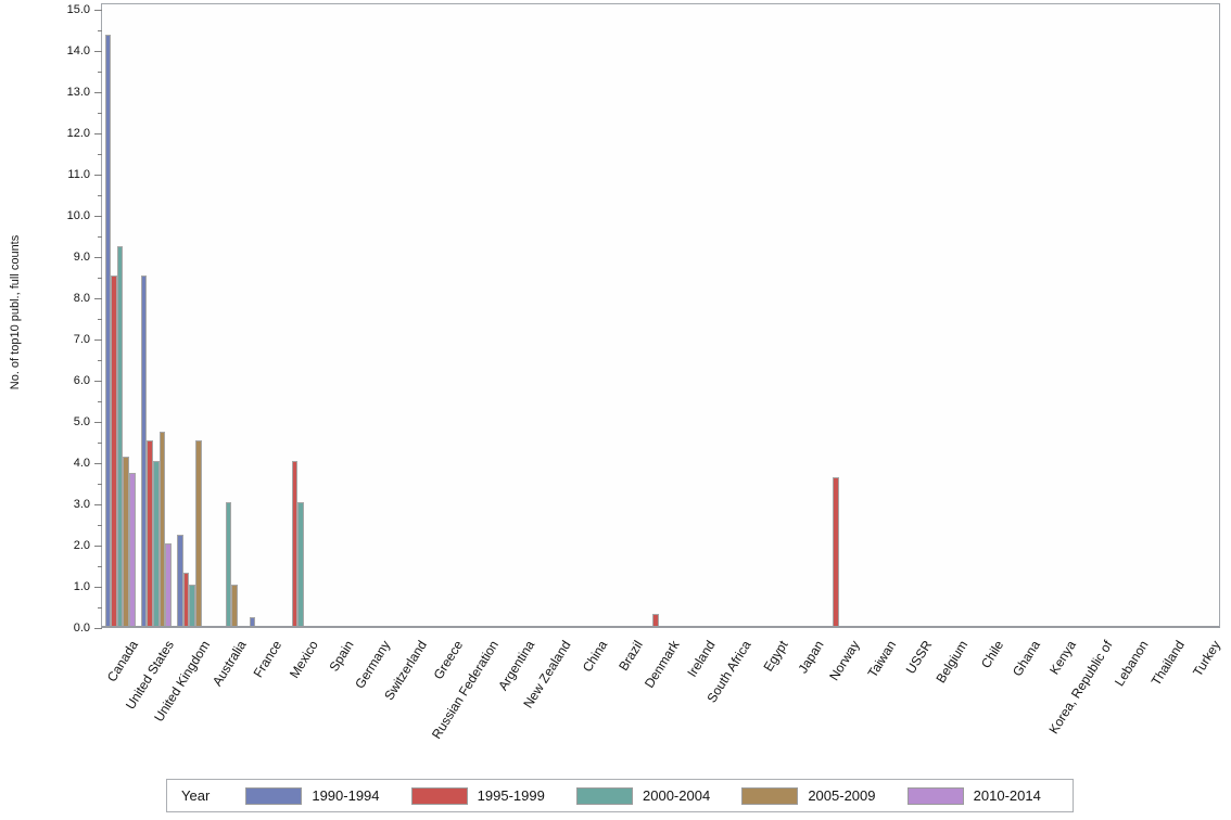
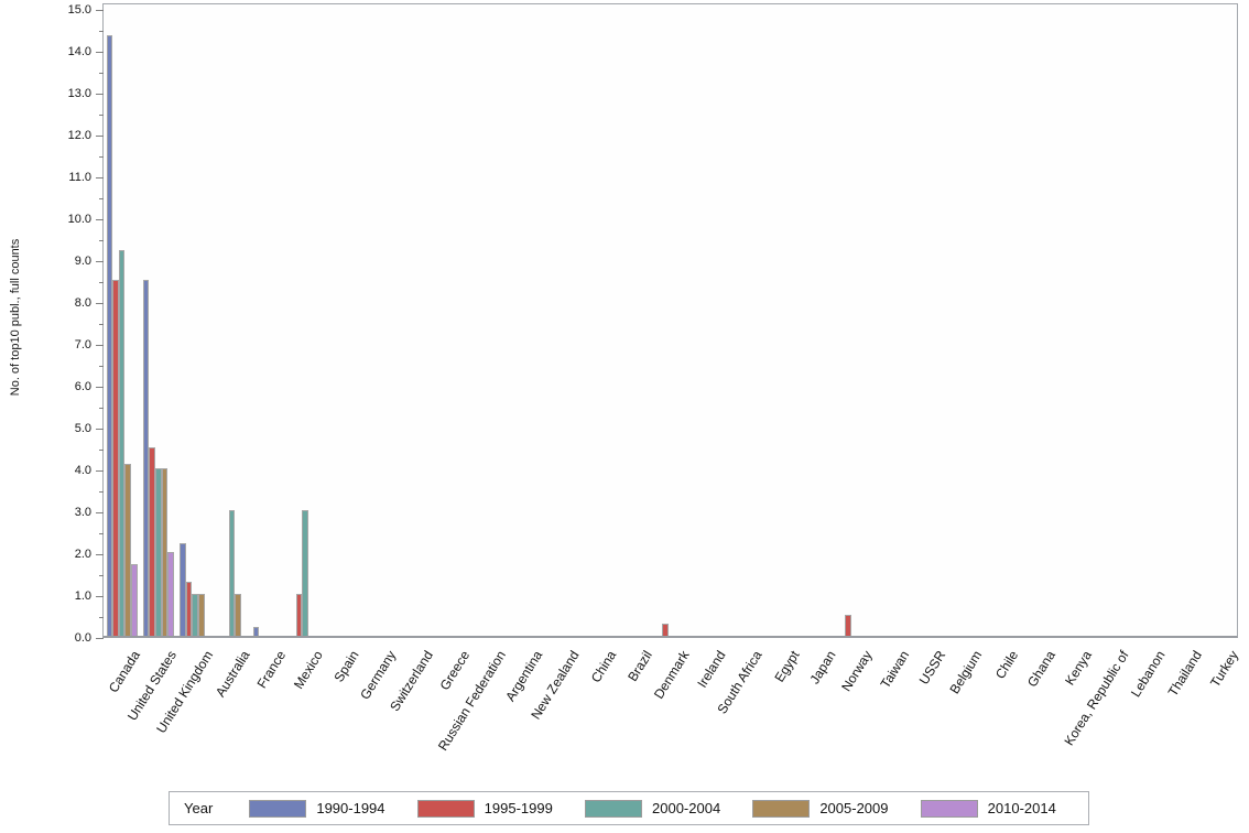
2010-2014/Canada: 3.7 -> 1.7
2005-2009/United States: 4.7 -> 4.0
2005-2009/United Kingdom: 4.5 -> 1.0
1995-1999/Mexico: 4.0 -> 1.0
1995-1999/Norway: 3.6 -> 0.5
